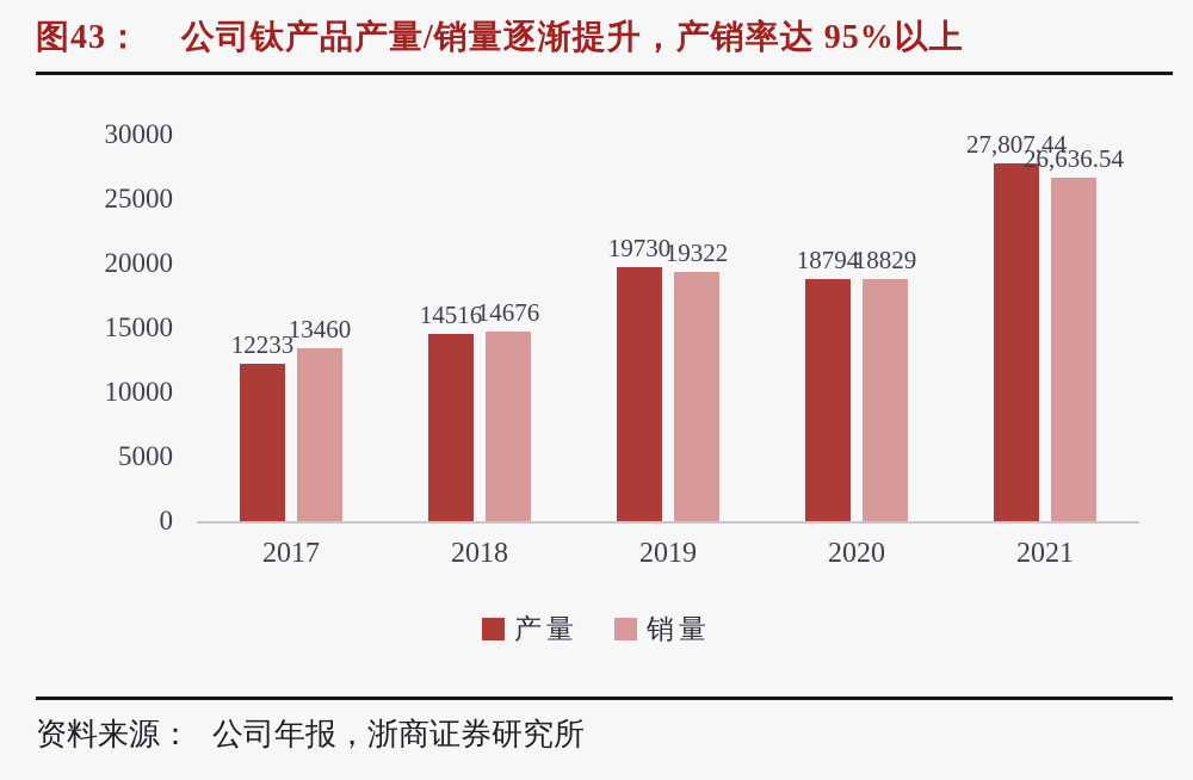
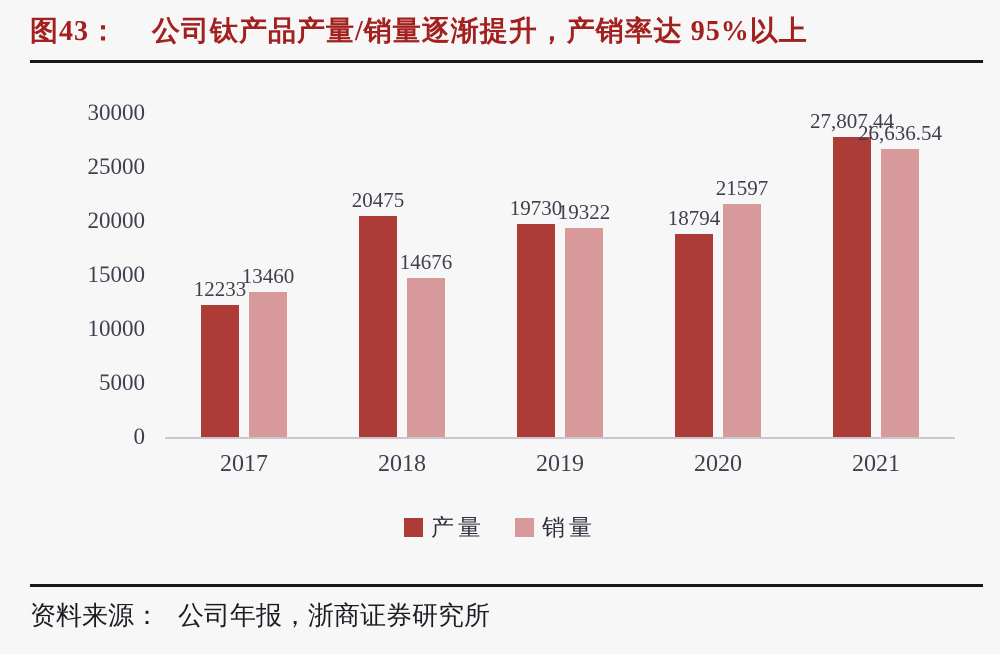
产量/2018: 14516 -> 20475
销量/2020: 18829 -> 21597
